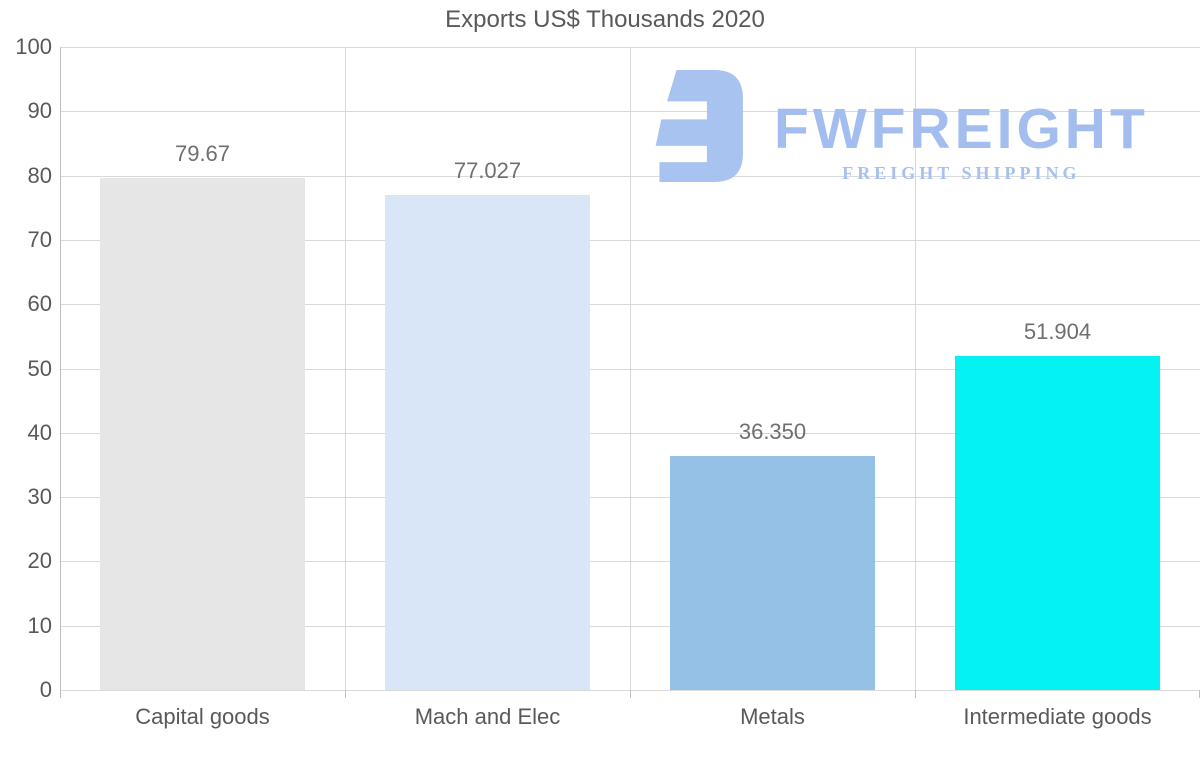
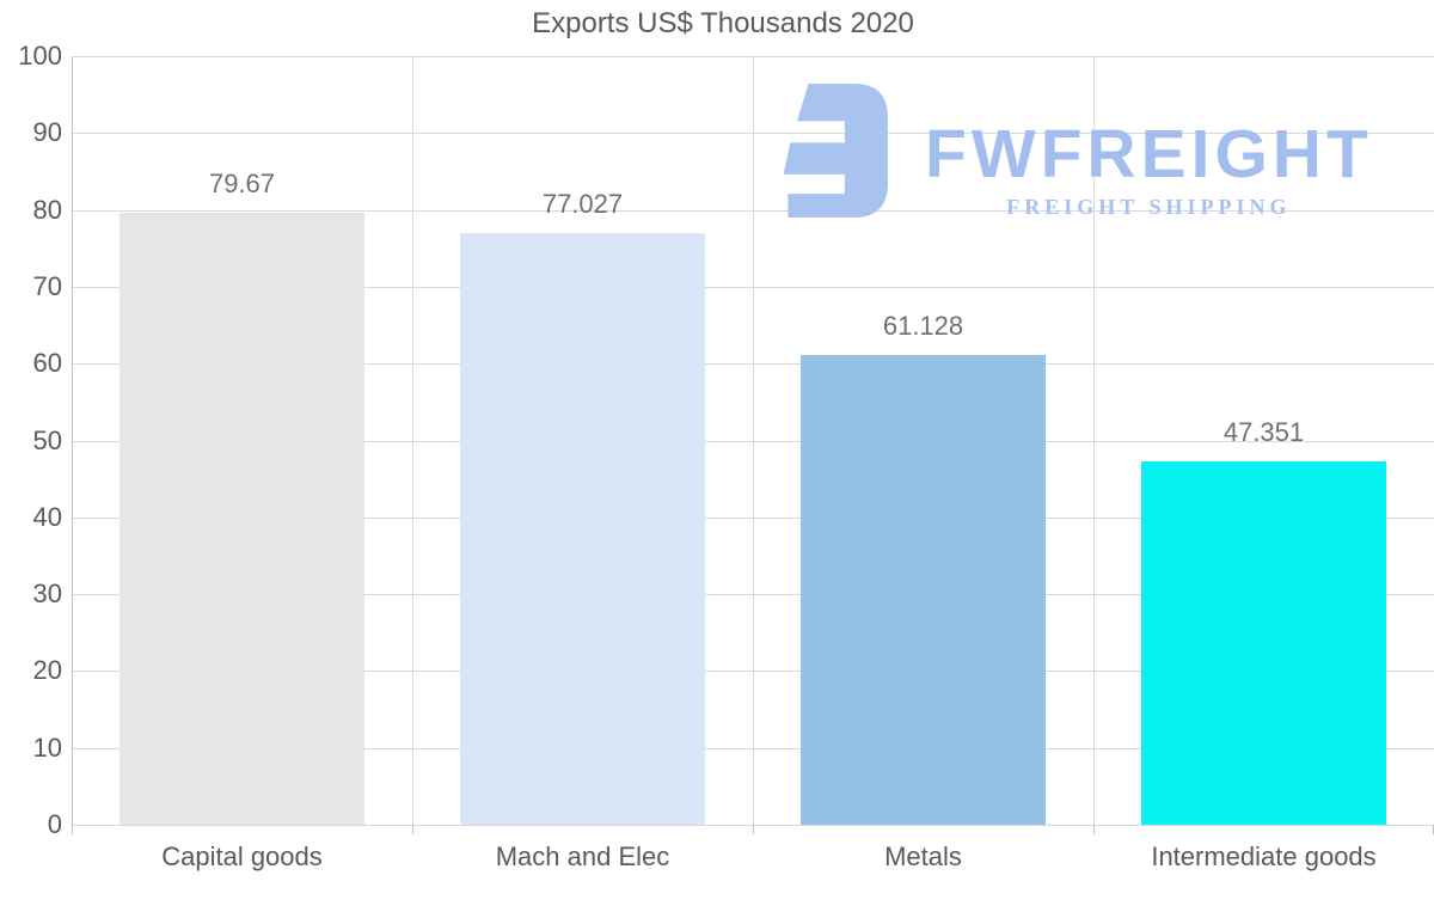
Metals: 36.350 -> 61.128
Intermediate goods: 51.904 -> 47.351
